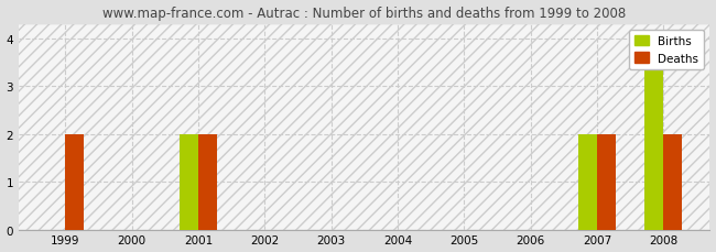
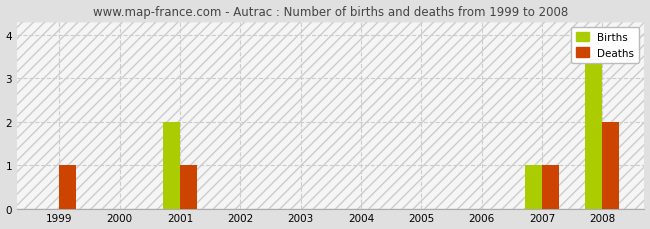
Deaths/1999: 2 -> 1
Deaths/2001: 2 -> 1
Births/2007: 2 -> 1
Deaths/2007: 2 -> 1
